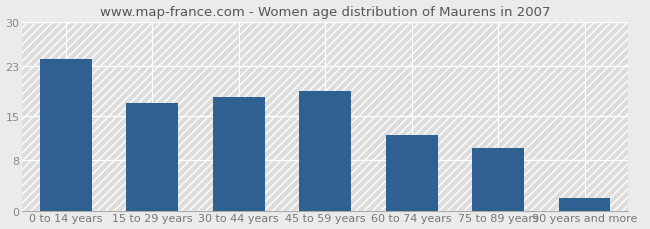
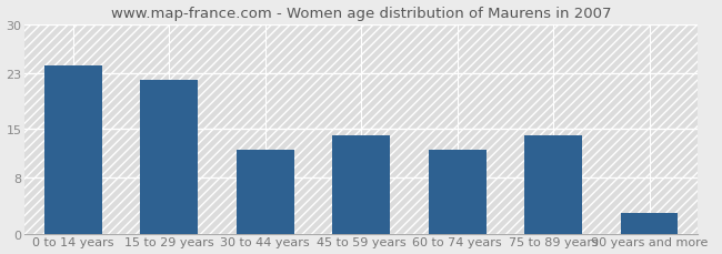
15 to 29 years: 17 -> 22
30 to 44 years: 18 -> 12
45 to 59 years: 19 -> 14
75 to 89 years: 10 -> 14
90 years and more: 2 -> 3
